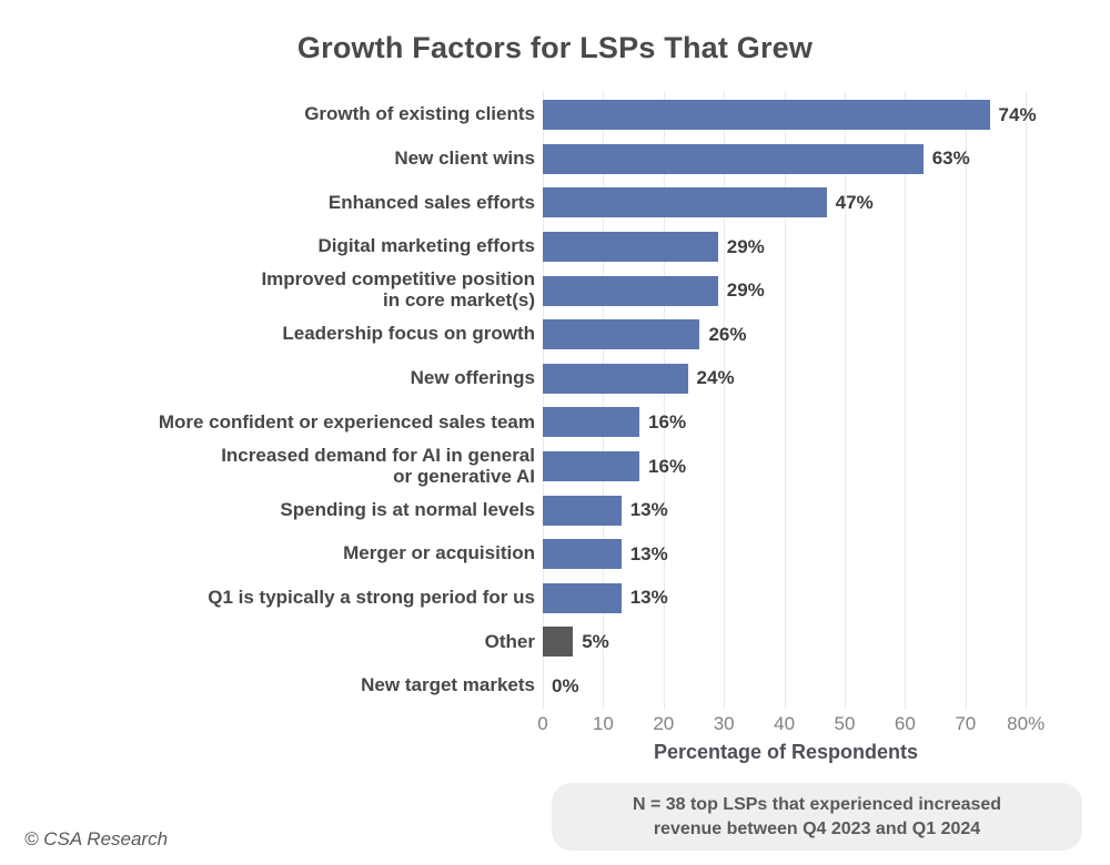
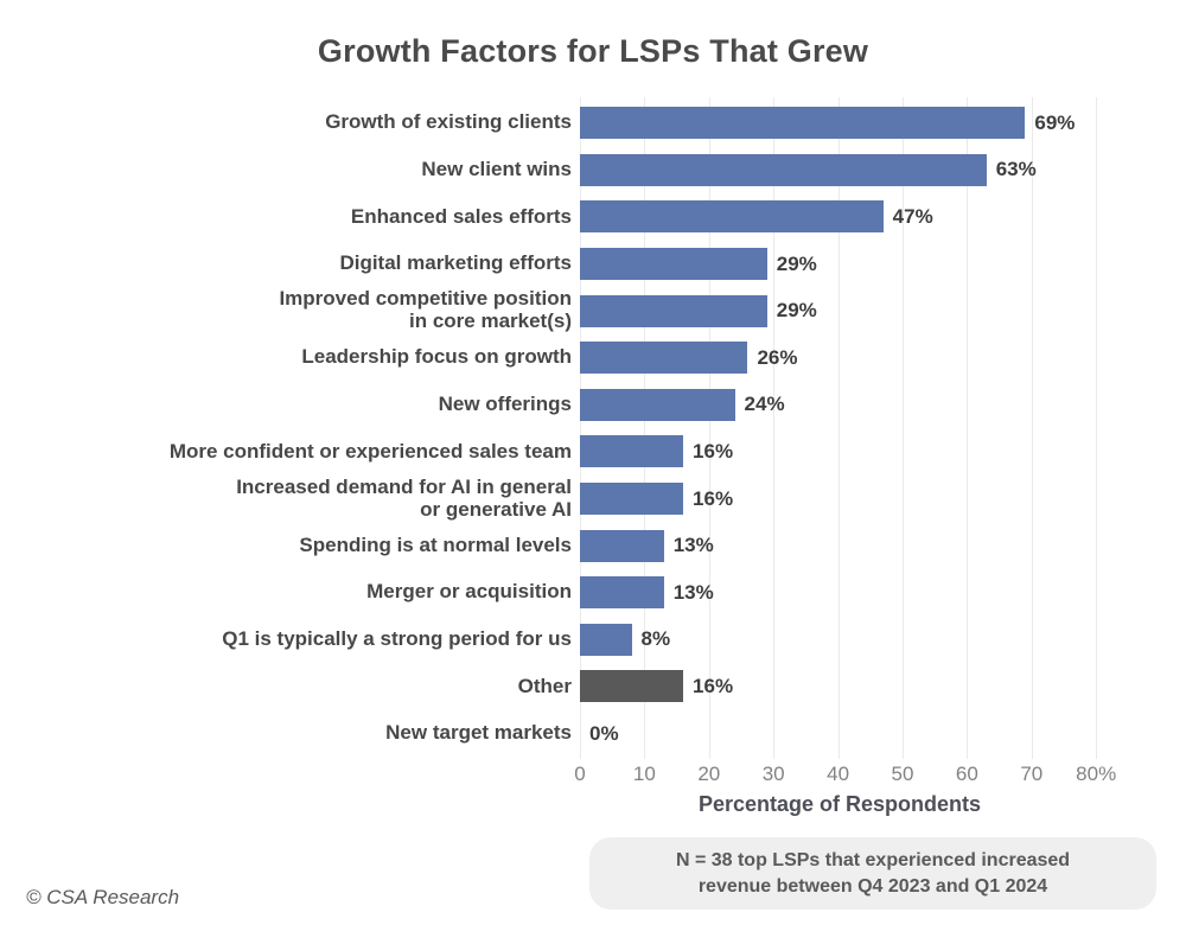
Growth of existing clients: 74% -> 69%
Q1 is typically a strong period for us: 13% -> 8%
Other: 5% -> 16%
